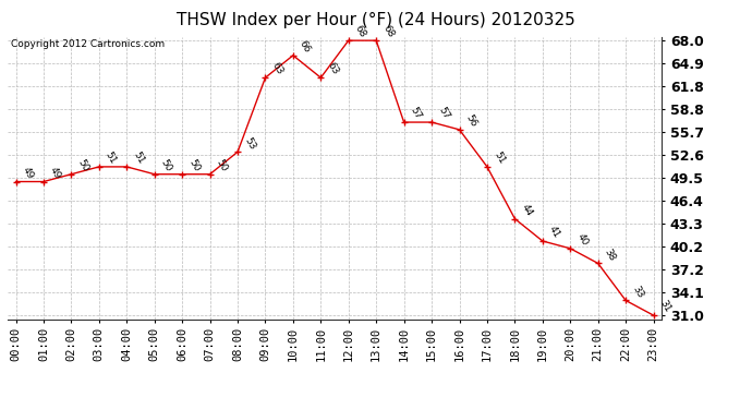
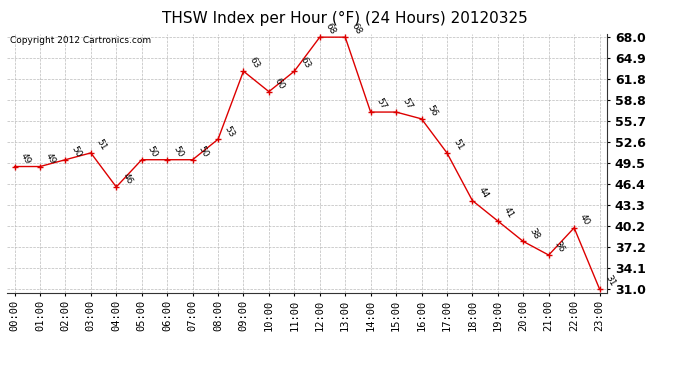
04:00: 51 -> 46
10:00: 66 -> 60
20:00: 40 -> 38
21:00: 38 -> 36
22:00: 33 -> 40
